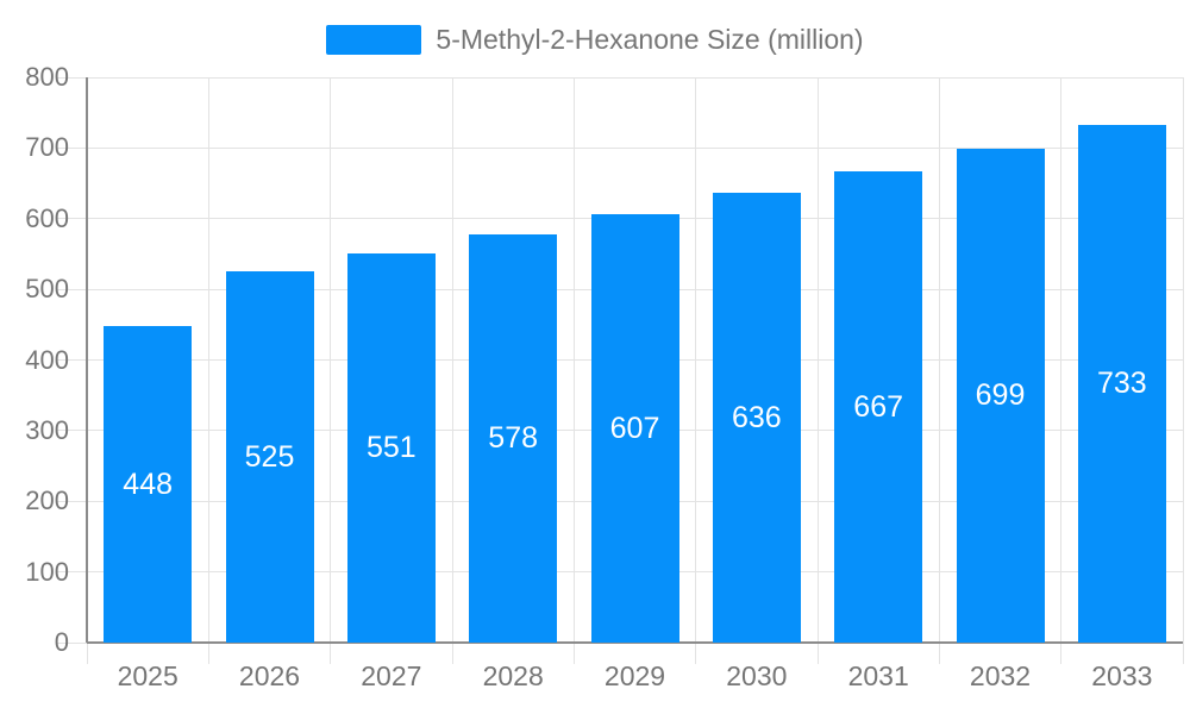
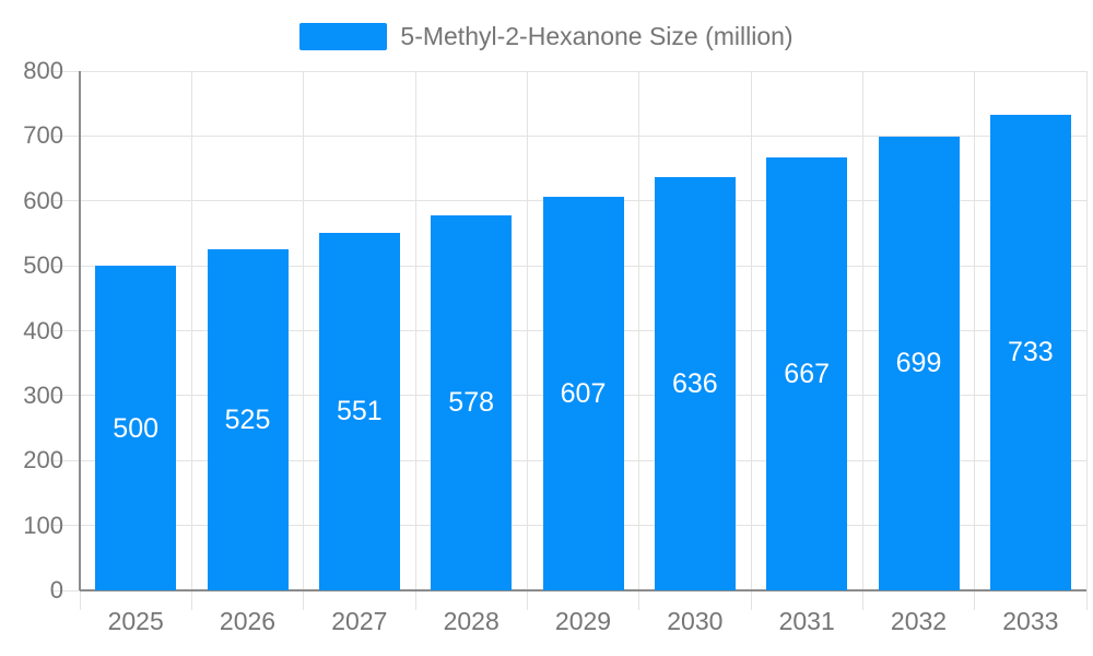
2025: 448 -> 500
